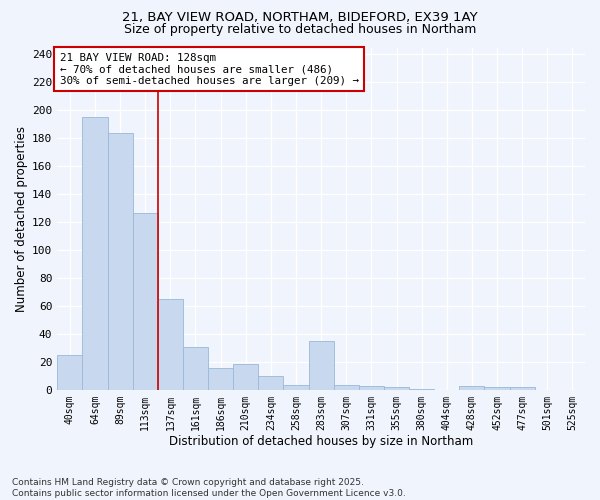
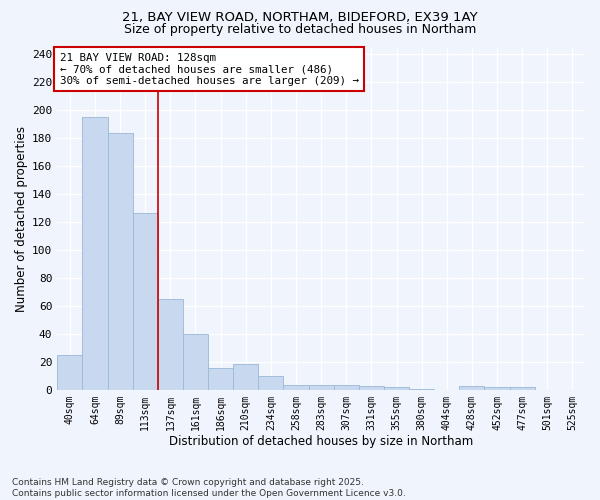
161sqm: 31 -> 40
283sqm: 35 -> 4
